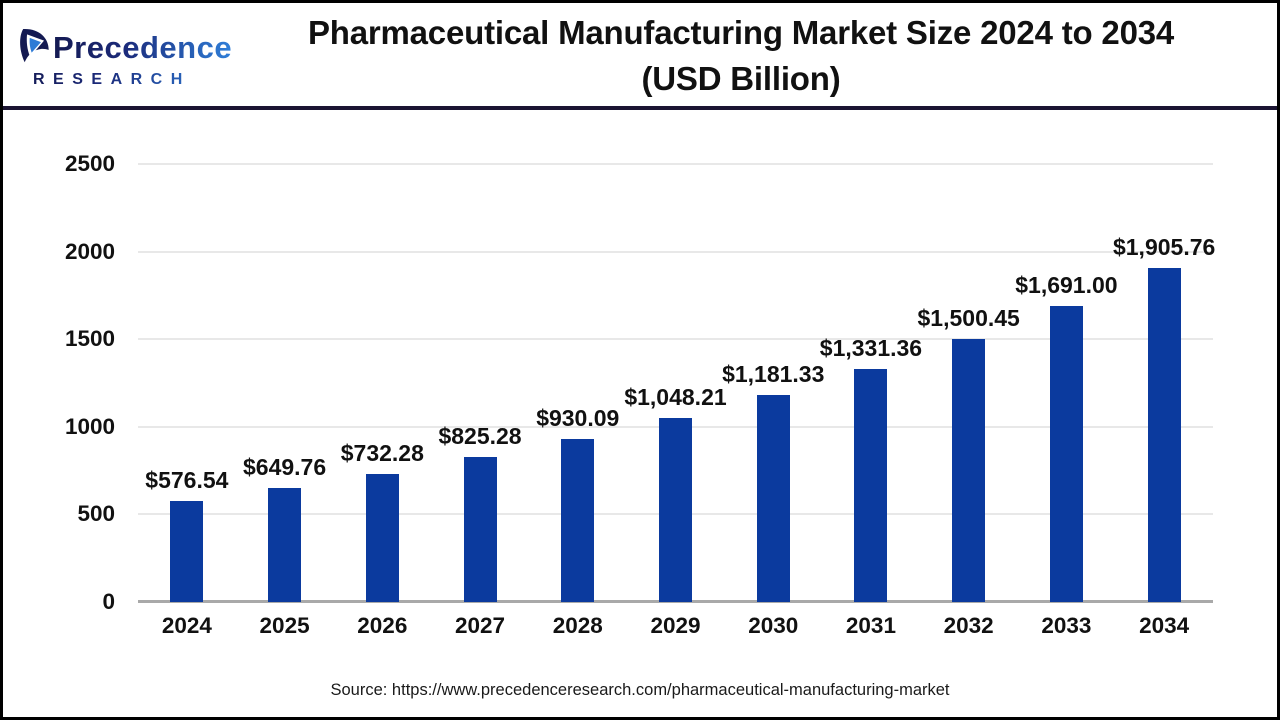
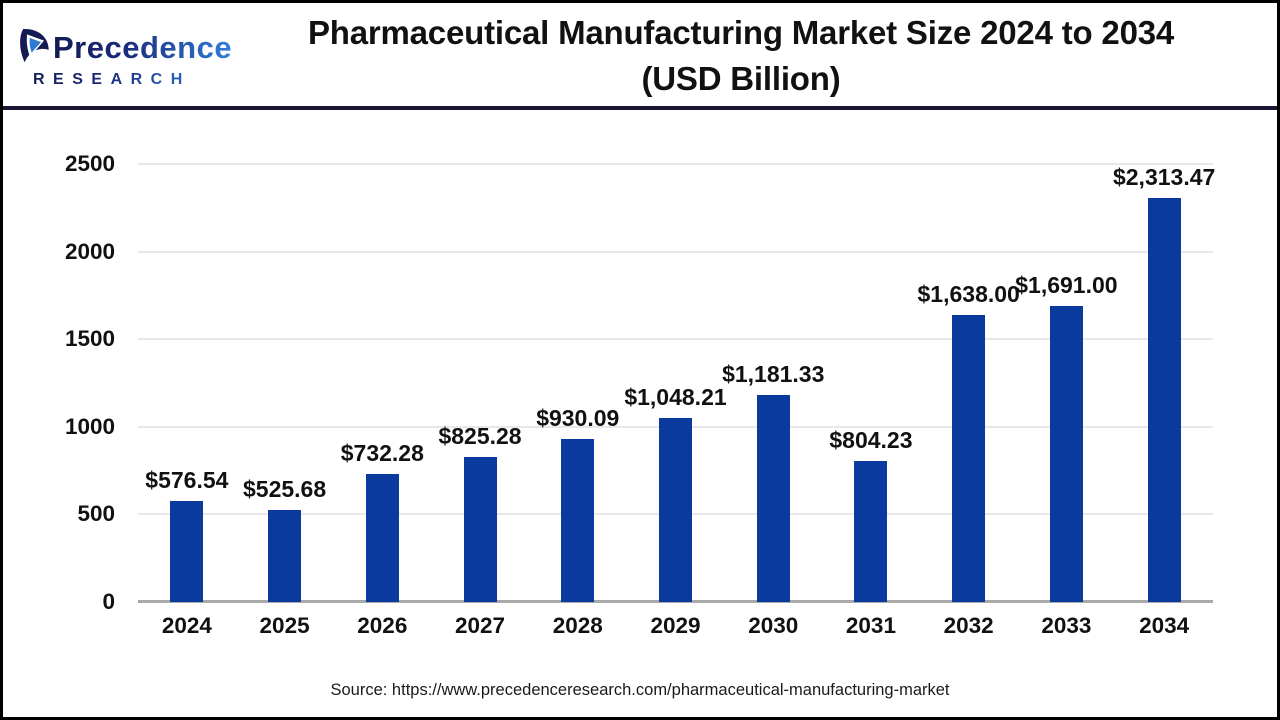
2025: $649.76 -> $525.68
2031: $1,331.36 -> $804.23
2032: $1,500.45 -> $1,638.00
2034: $1,905.76 -> $2,313.47
